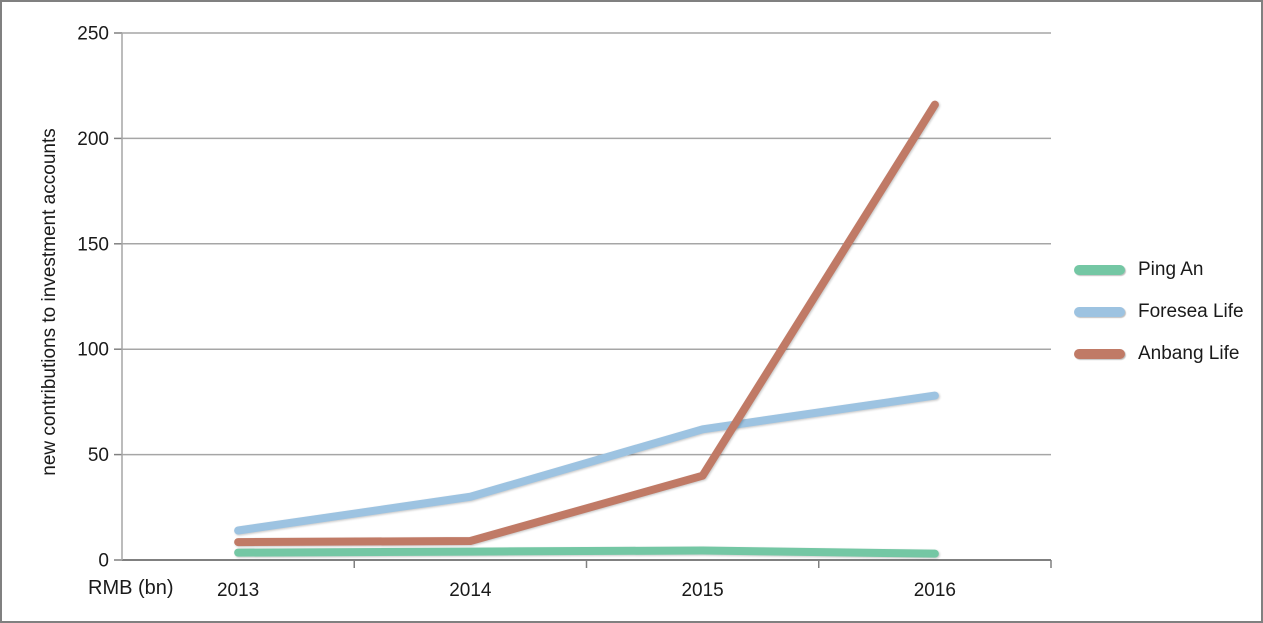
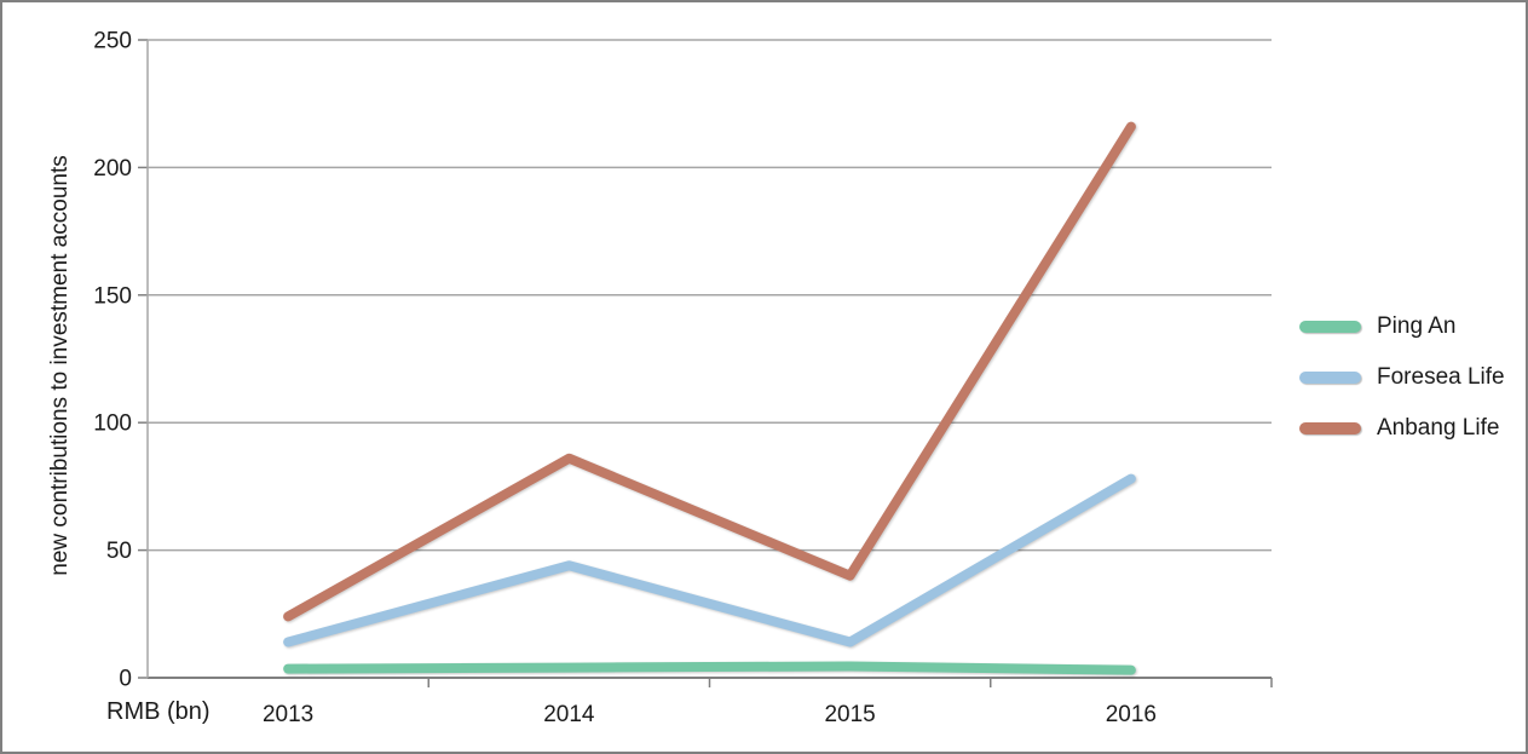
Anbang Life/2013: 8 -> 24
Foresea Life/2014: 30 -> 44
Anbang Life/2014: 9 -> 86
Foresea Life/2015: 62 -> 14
